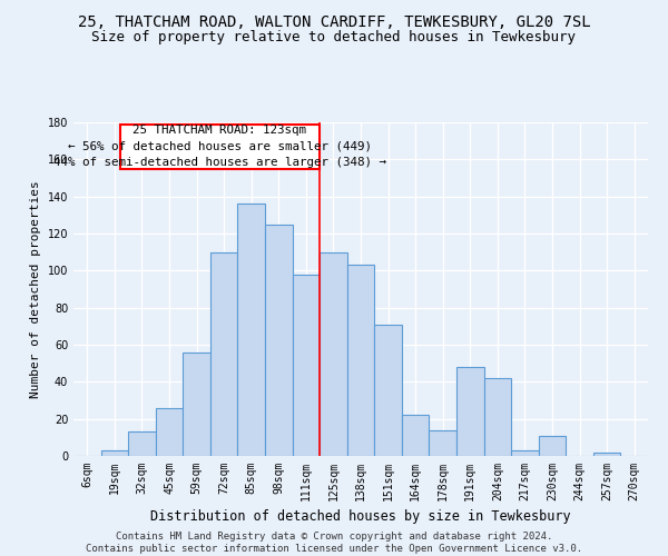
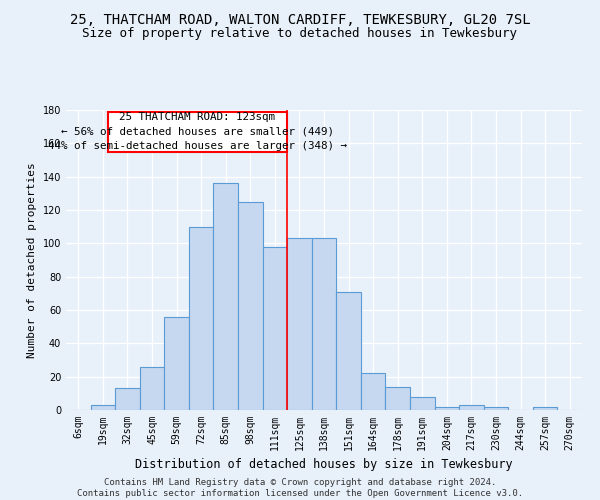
125sqm: 110 -> 103
191sqm: 48 -> 8
204sqm: 42 -> 2
230sqm: 11 -> 2
